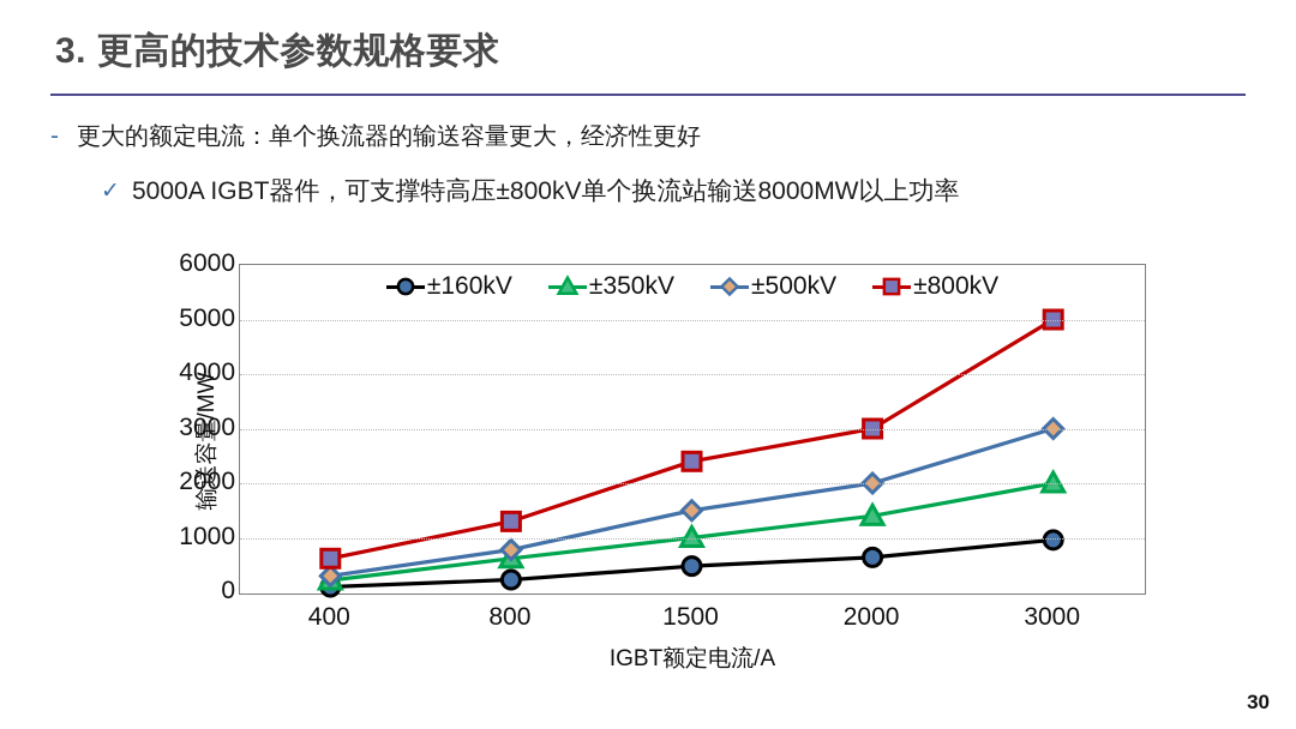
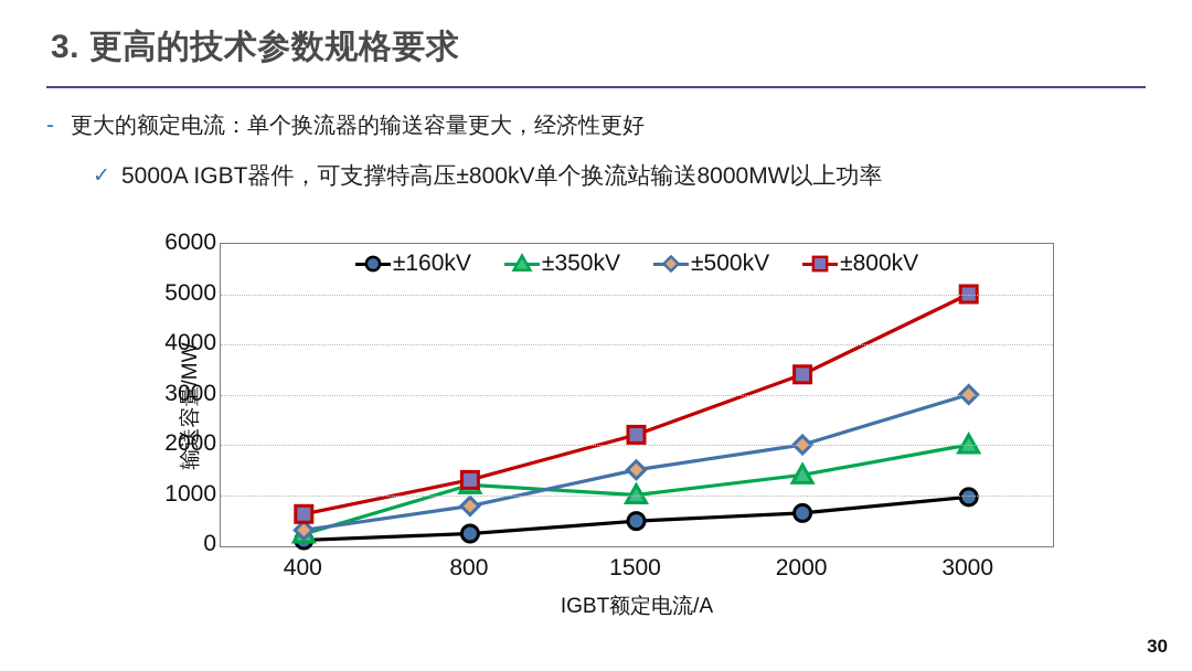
±350kV/800: 600 -> 1200
±800kV/1500: 2400 -> 2200
±800kV/2000: 3000 -> 3400
